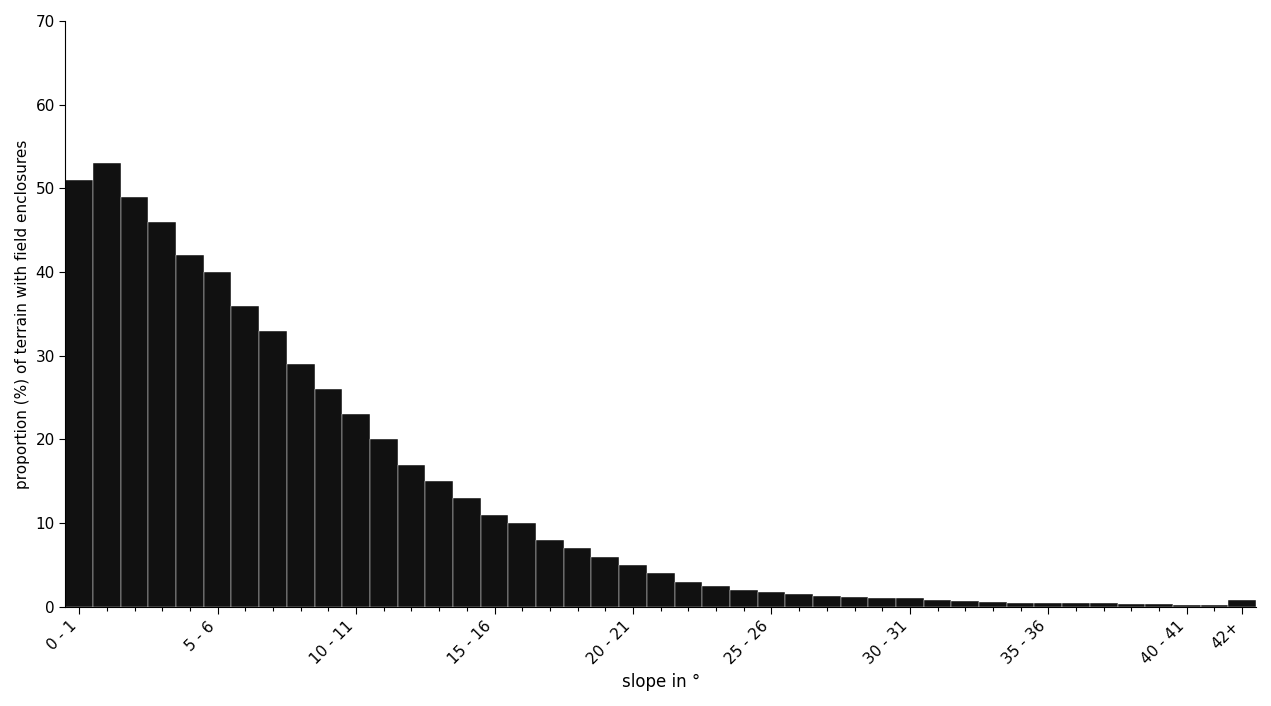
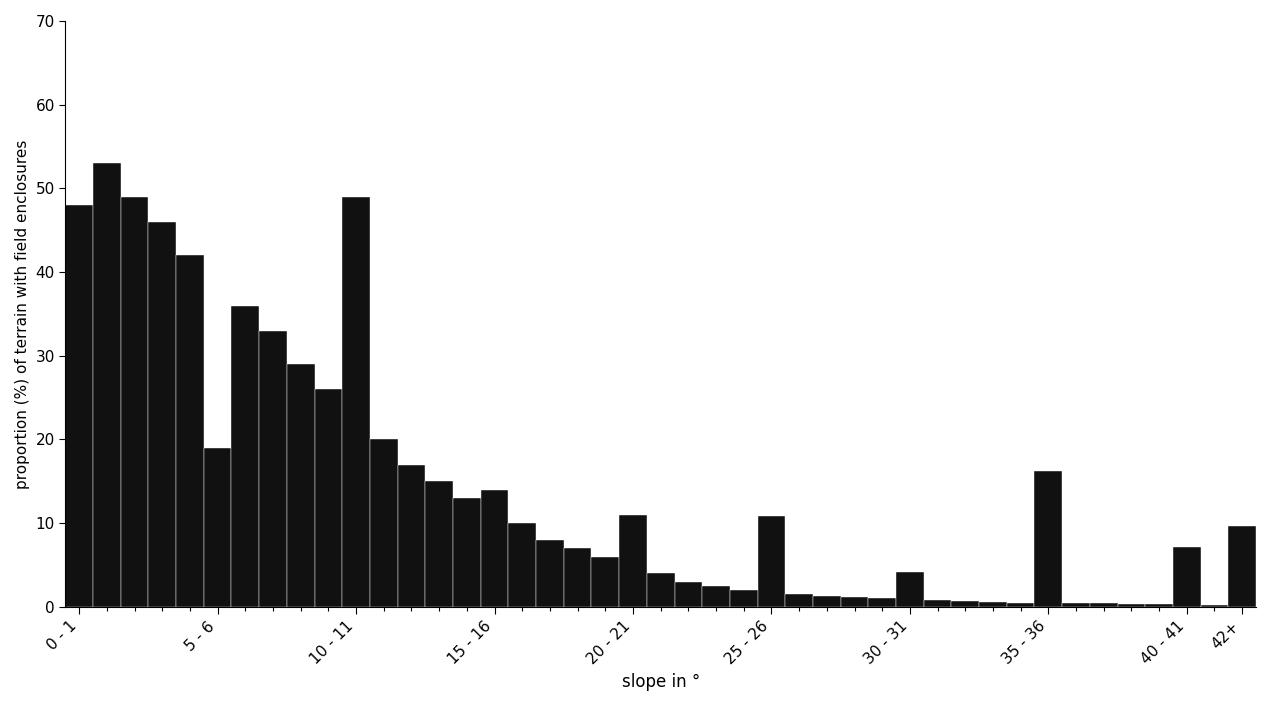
0 - 1: 51.0 -> 48.0
5 - 6: 40.0 -> 19.0
10 - 11: 23.0 -> 49.0
15 - 16: 11.0 -> 14.0
20 - 21: 5.0 -> 11.0
25 - 26: 1.8 -> 10.8
30 - 31: 1.0 -> 4.2
35 - 36: 0.5 -> 16.2
40 - 41: 0.2 -> 7.2
42+: 0.8 -> 9.6
